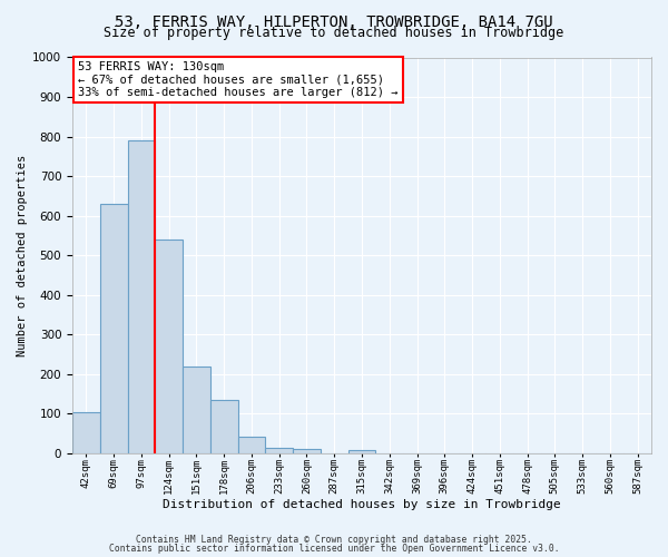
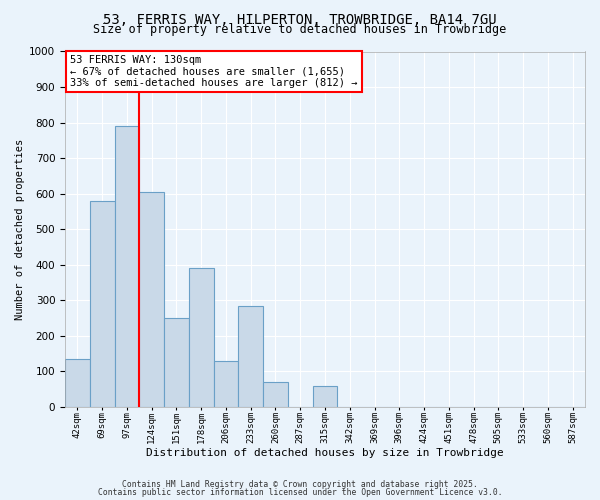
42sqm: 105 -> 135
69sqm: 630 -> 580
124sqm: 540 -> 605
151sqm: 220 -> 250
178sqm: 135 -> 390
206sqm: 42 -> 130
233sqm: 15 -> 285
260sqm: 10 -> 70
315sqm: 8 -> 60
